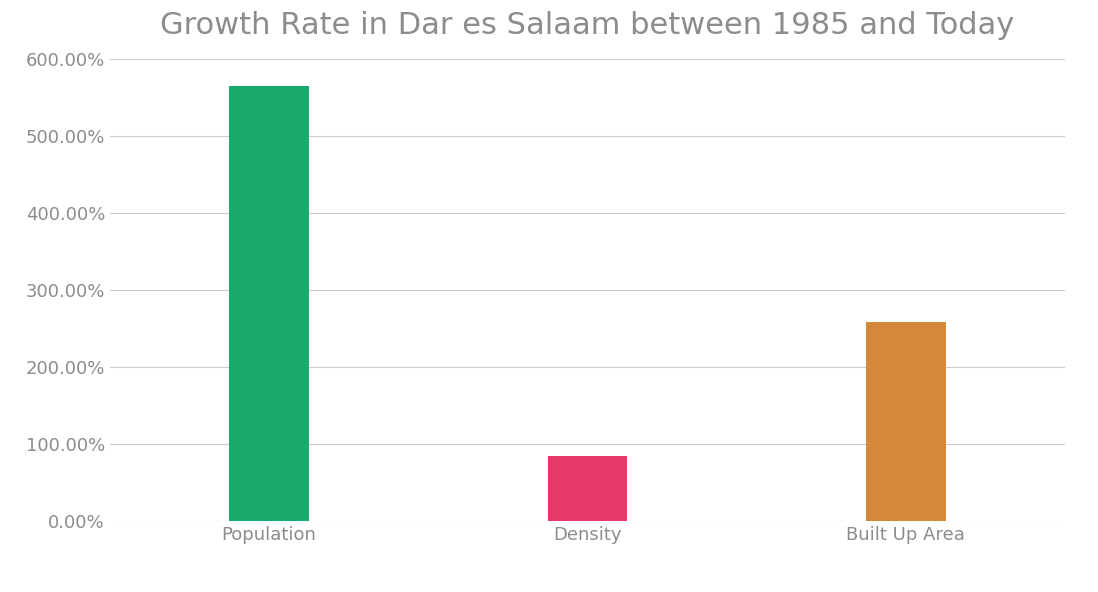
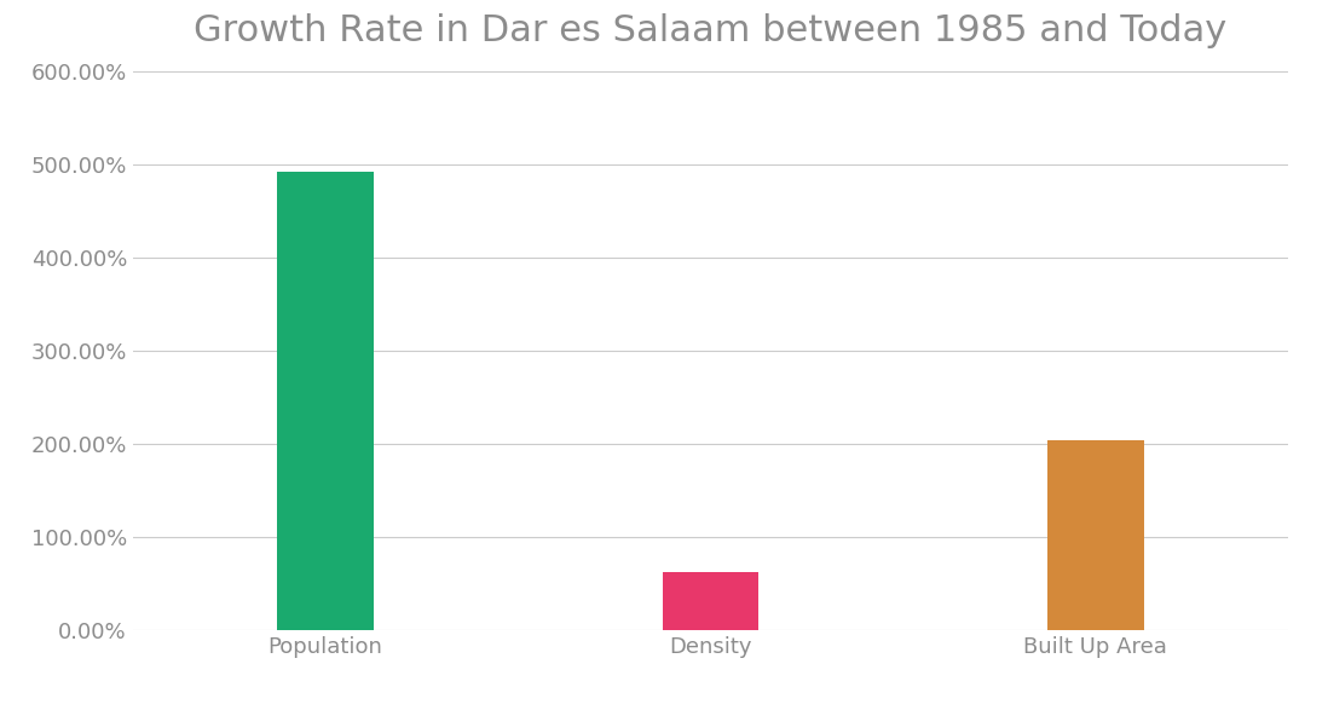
Population: 565% -> 492%
Density: 85% -> 62%
Built Up Area: 258% -> 204%
